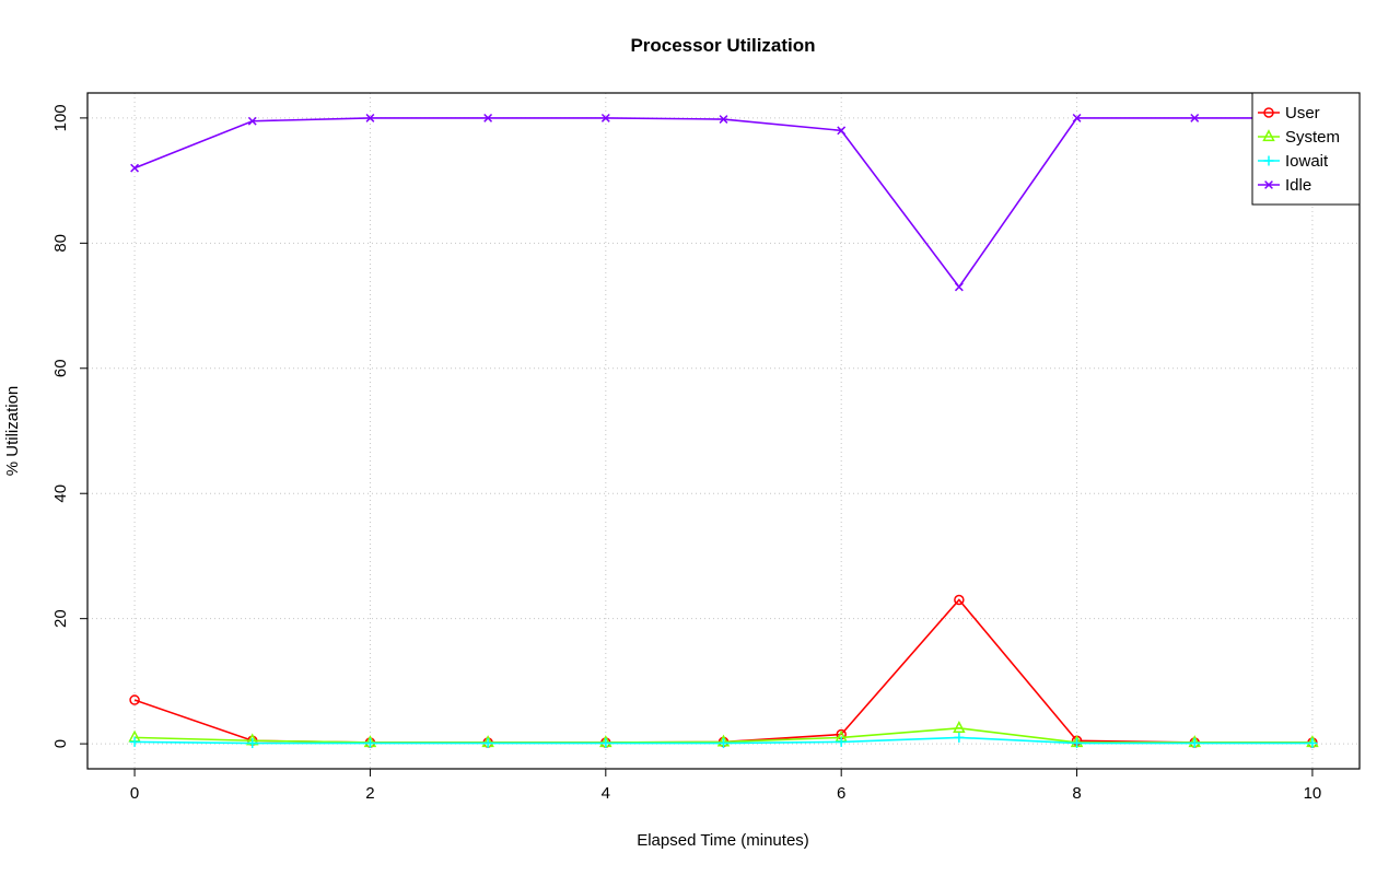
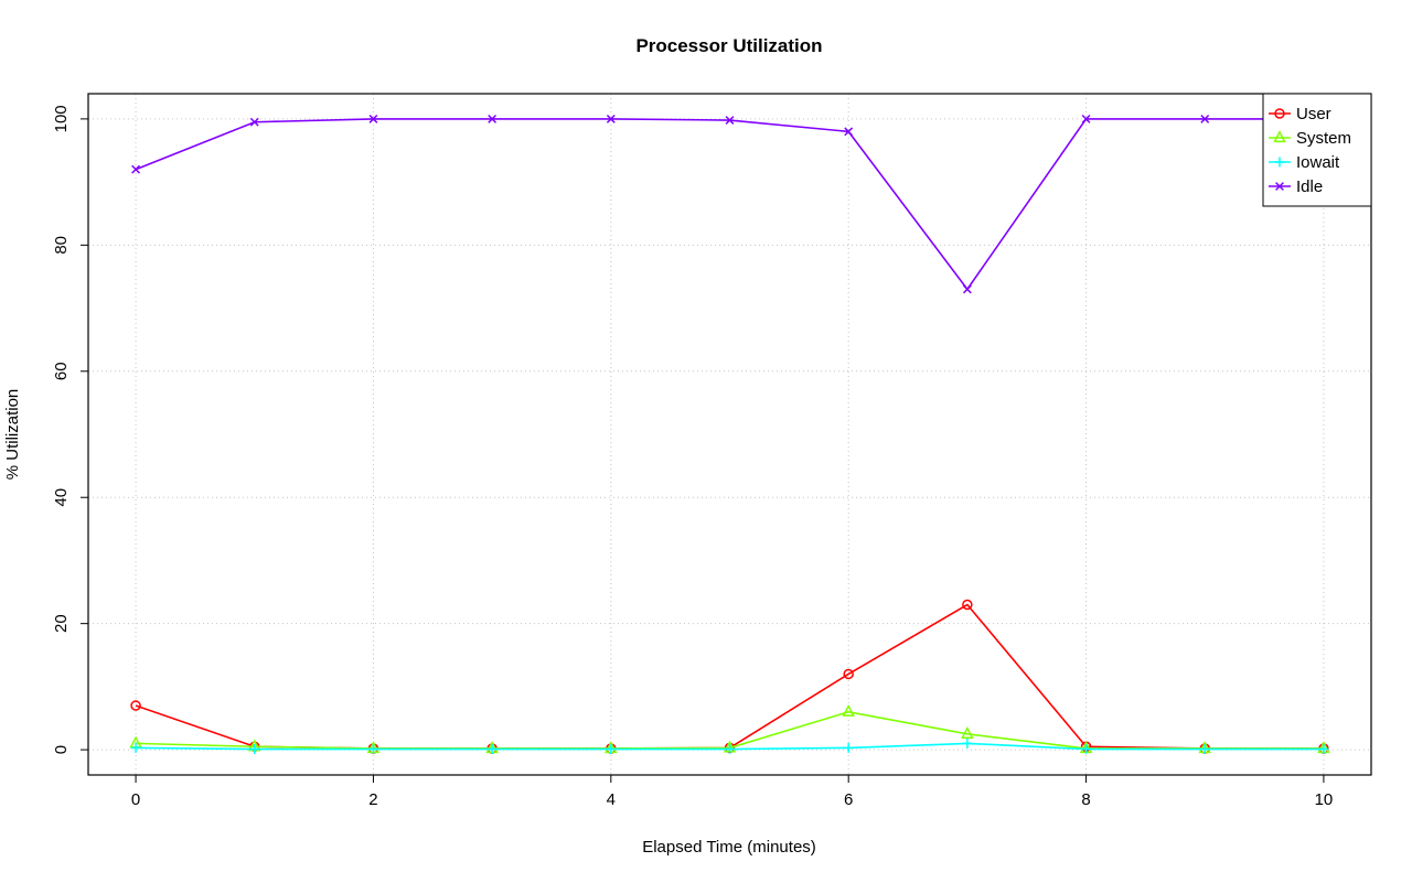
User/6: 2 -> 12
System/6: 1 -> 6
